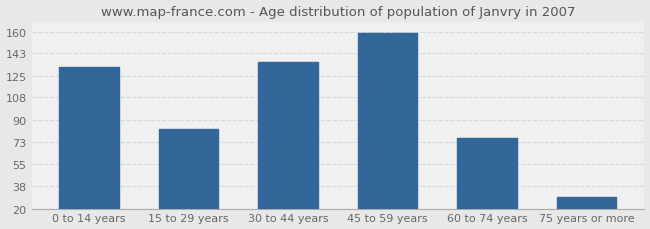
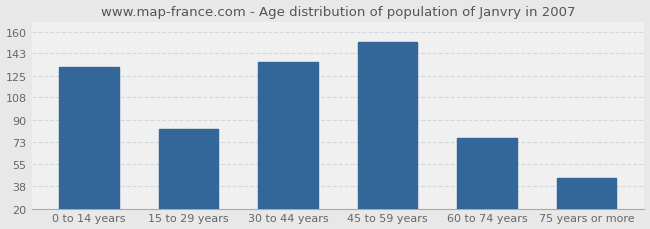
45 to 59 years: 159 -> 152
75 years or more: 29 -> 44
